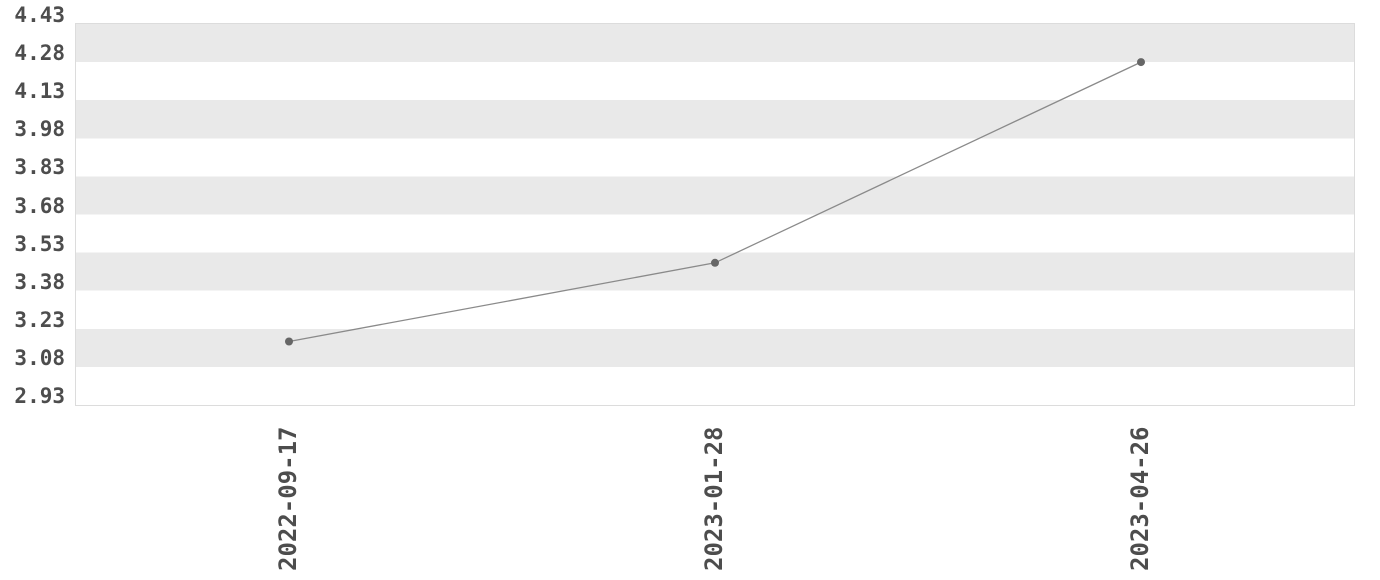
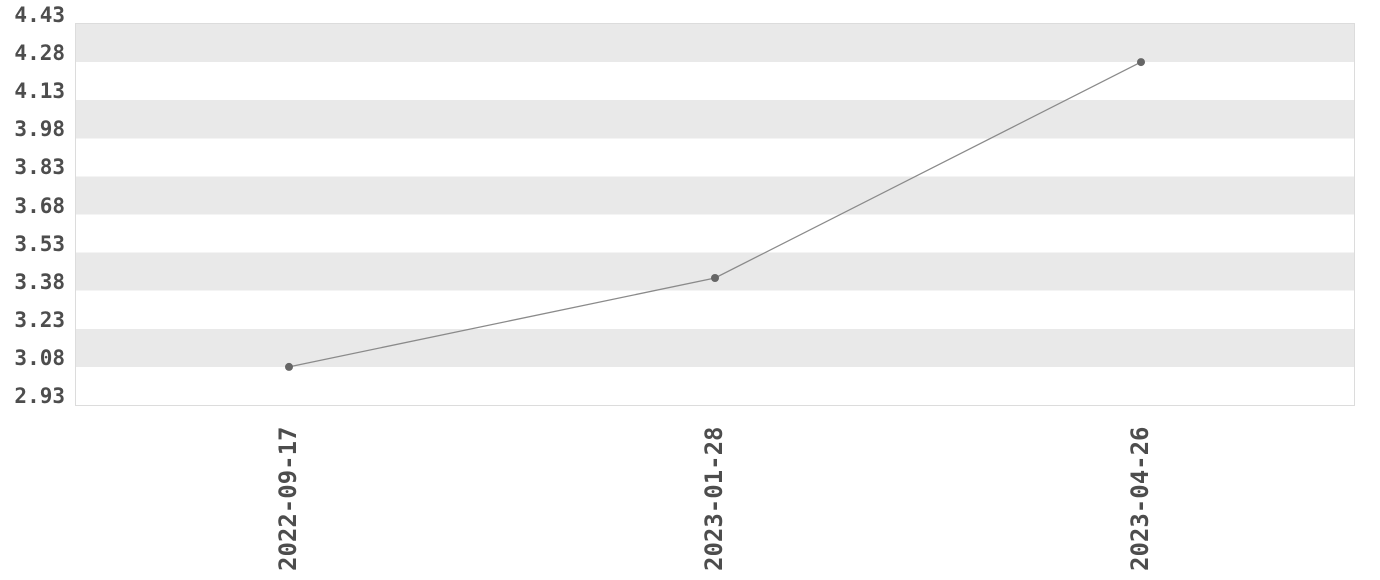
2022-09-17: 3.18 -> 3.08
2023-01-28: 3.49 -> 3.43
